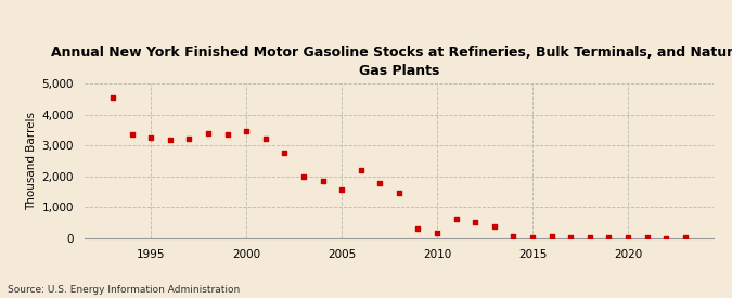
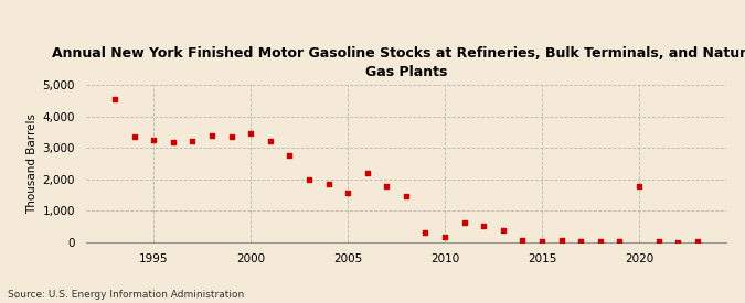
2020: 30 -> 1,800
